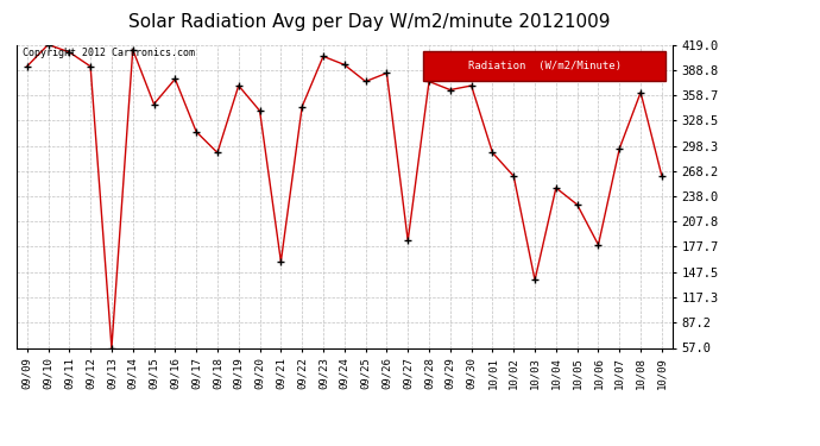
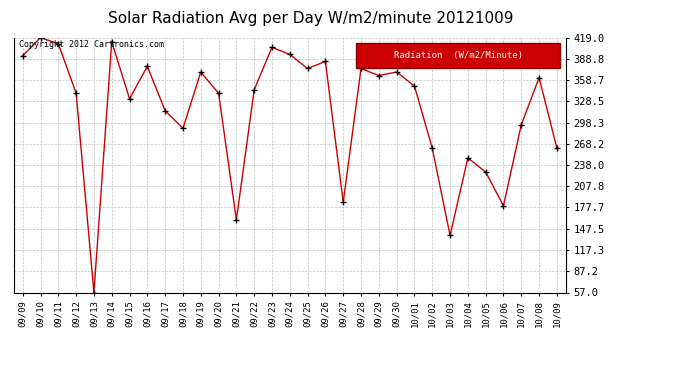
09/12: 393 -> 340
09/15: 348 -> 332
10/01: 290 -> 350
